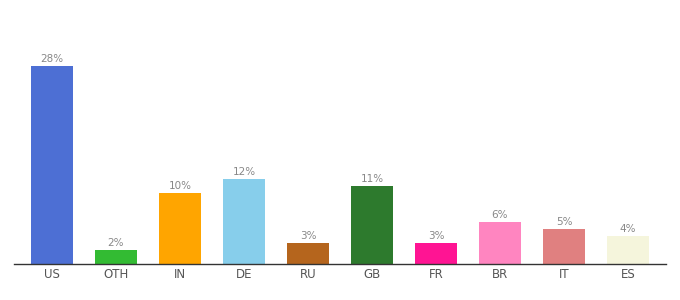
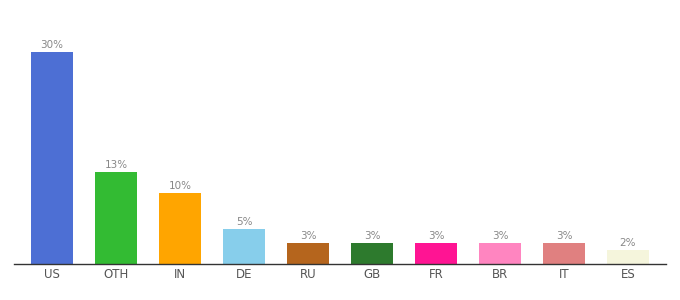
US: 28% -> 30%
OTH: 2% -> 13%
DE: 12% -> 5%
GB: 11% -> 3%
BR: 6% -> 3%
IT: 5% -> 3%
ES: 4% -> 2%
